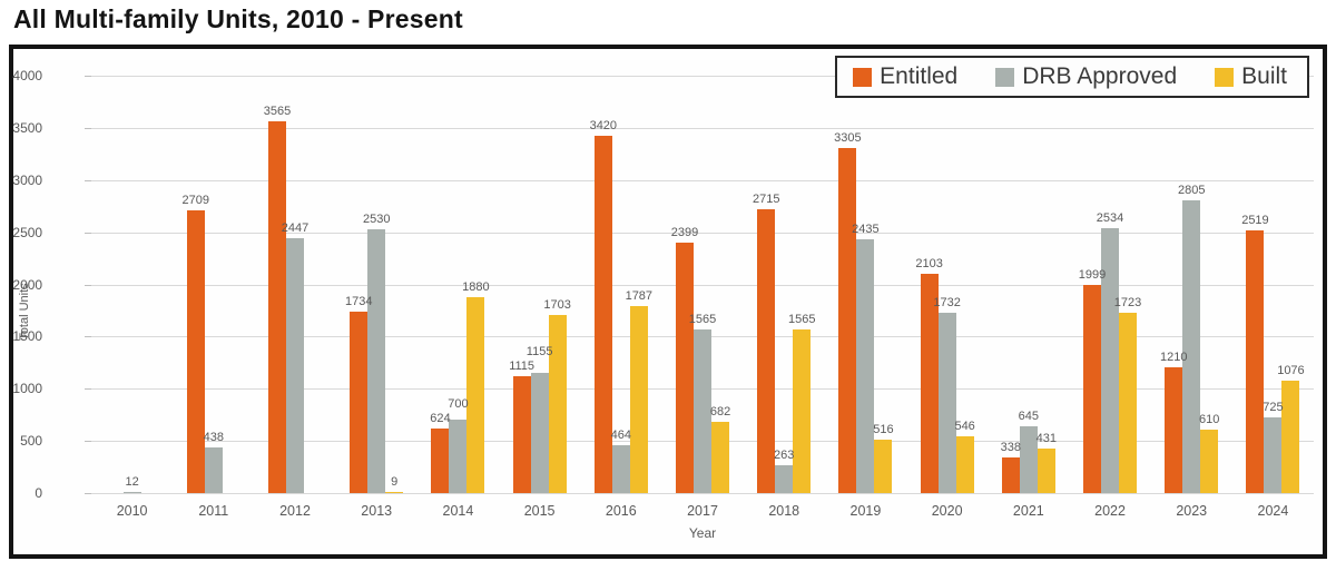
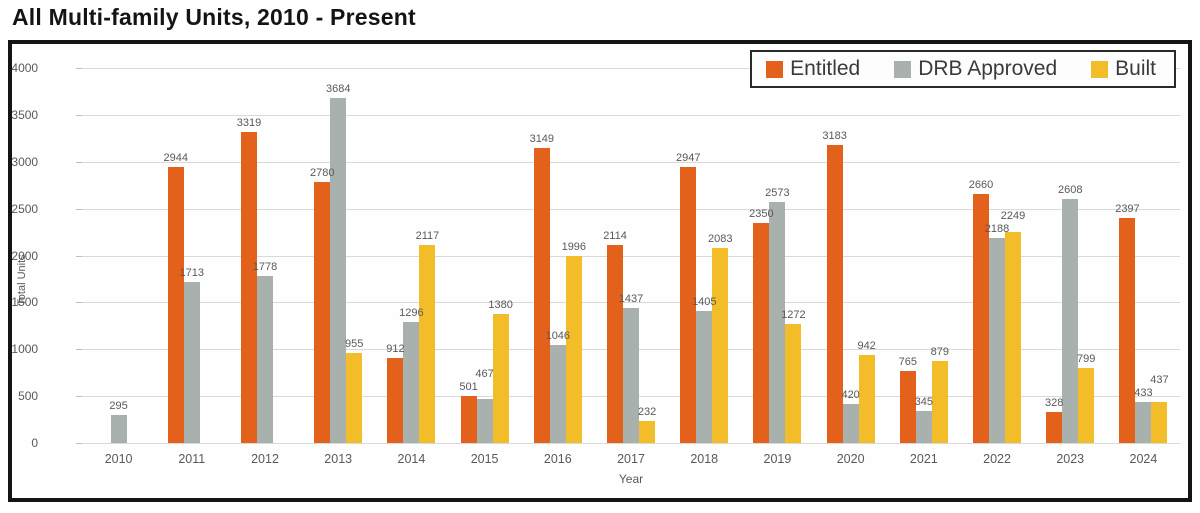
DRB Approved/2010: 12 -> 295
Entitled/2011: 2709 -> 2944
DRB Approved/2011: 438 -> 1713
Entitled/2012: 3565 -> 3319
DRB Approved/2012: 2447 -> 1778
Entitled/2013: 1734 -> 2780
DRB Approved/2013: 2530 -> 3684
Built/2013: 9 -> 955
Entitled/2014: 624 -> 912
DRB Approved/2014: 700 -> 1296
Built/2014: 1880 -> 2117
Entitled/2015: 1115 -> 501
DRB Approved/2015: 1155 -> 467
Built/2015: 1703 -> 1380
Entitled/2016: 3420 -> 3149
DRB Approved/2016: 464 -> 1046
Built/2016: 1787 -> 1996
Entitled/2017: 2399 -> 2114
DRB Approved/2017: 1565 -> 1437
Built/2017: 682 -> 232
Entitled/2018: 2715 -> 2947
DRB Approved/2018: 263 -> 1405
Built/2018: 1565 -> 2083
Entitled/2019: 3305 -> 2350
DRB Approved/2019: 2435 -> 2573
Built/2019: 516 -> 1272
Entitled/2020: 2103 -> 3183
DRB Approved/2020: 1732 -> 420
Built/2020: 546 -> 942
Entitled/2021: 338 -> 765
DRB Approved/2021: 645 -> 345
Built/2021: 431 -> 879
Entitled/2022: 1999 -> 2660
DRB Approved/2022: 2534 -> 2188
Built/2022: 1723 -> 2249
Entitled/2023: 1210 -> 328
DRB Approved/2023: 2805 -> 2608
Built/2023: 610 -> 799
Entitled/2024: 2519 -> 2397
DRB Approved/2024: 725 -> 433
Built/2024: 1076 -> 437
